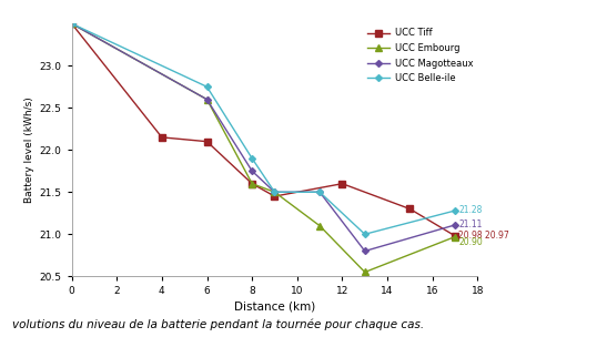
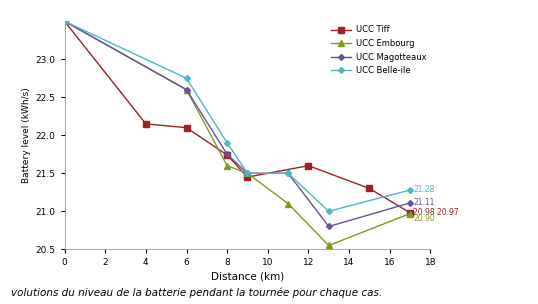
UCC Tiff/8: 21.60 -> 21.74
